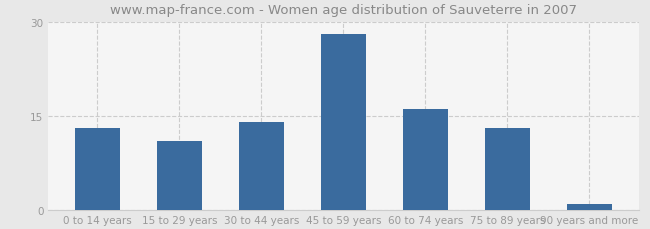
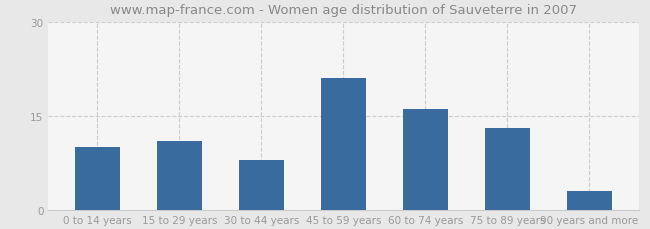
0 to 14 years: 13 -> 10
30 to 44 years: 14 -> 8
45 to 59 years: 28 -> 21
90 years and more: 1 -> 3
